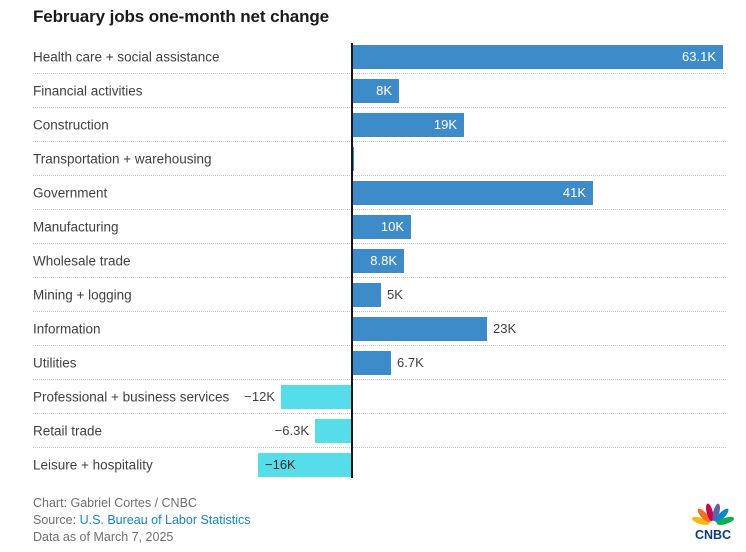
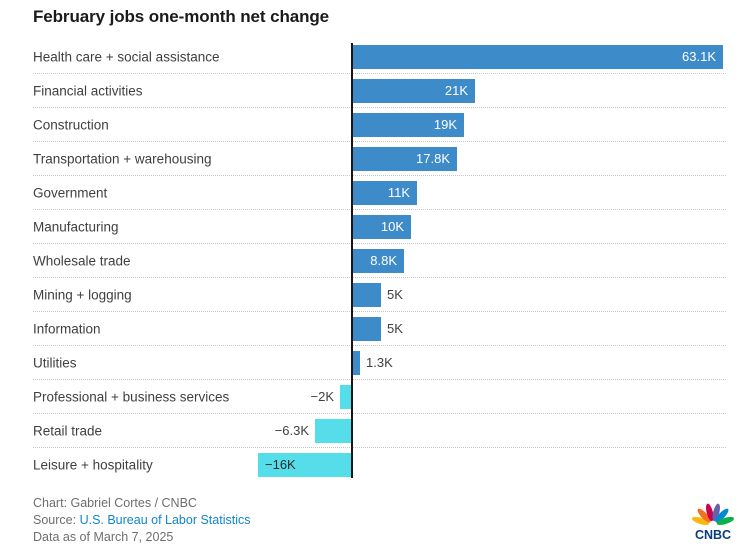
Financial activities: 8K -> 21K
Transportation + warehousing: 0.1K -> 17.8K
Government: 41K -> 11K
Information: 23K -> 5K
Utilities: 6.7K -> 1.3K
Professional + business services: −12K -> −2K
